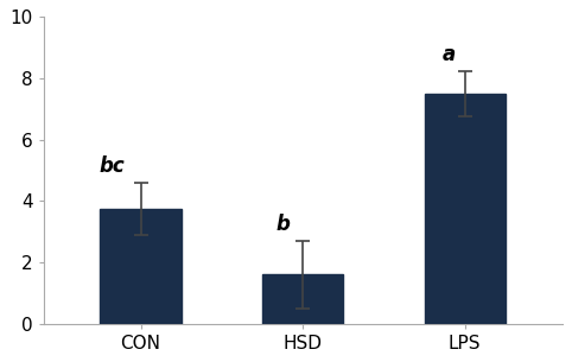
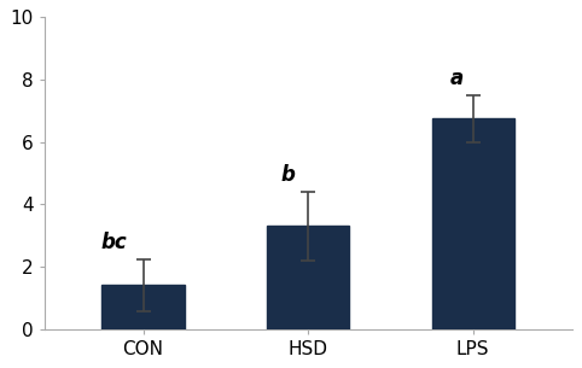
CON: 3.75 -> 1.40
HSD: 1.60 -> 3.30
LPS: 7.50 -> 6.75
